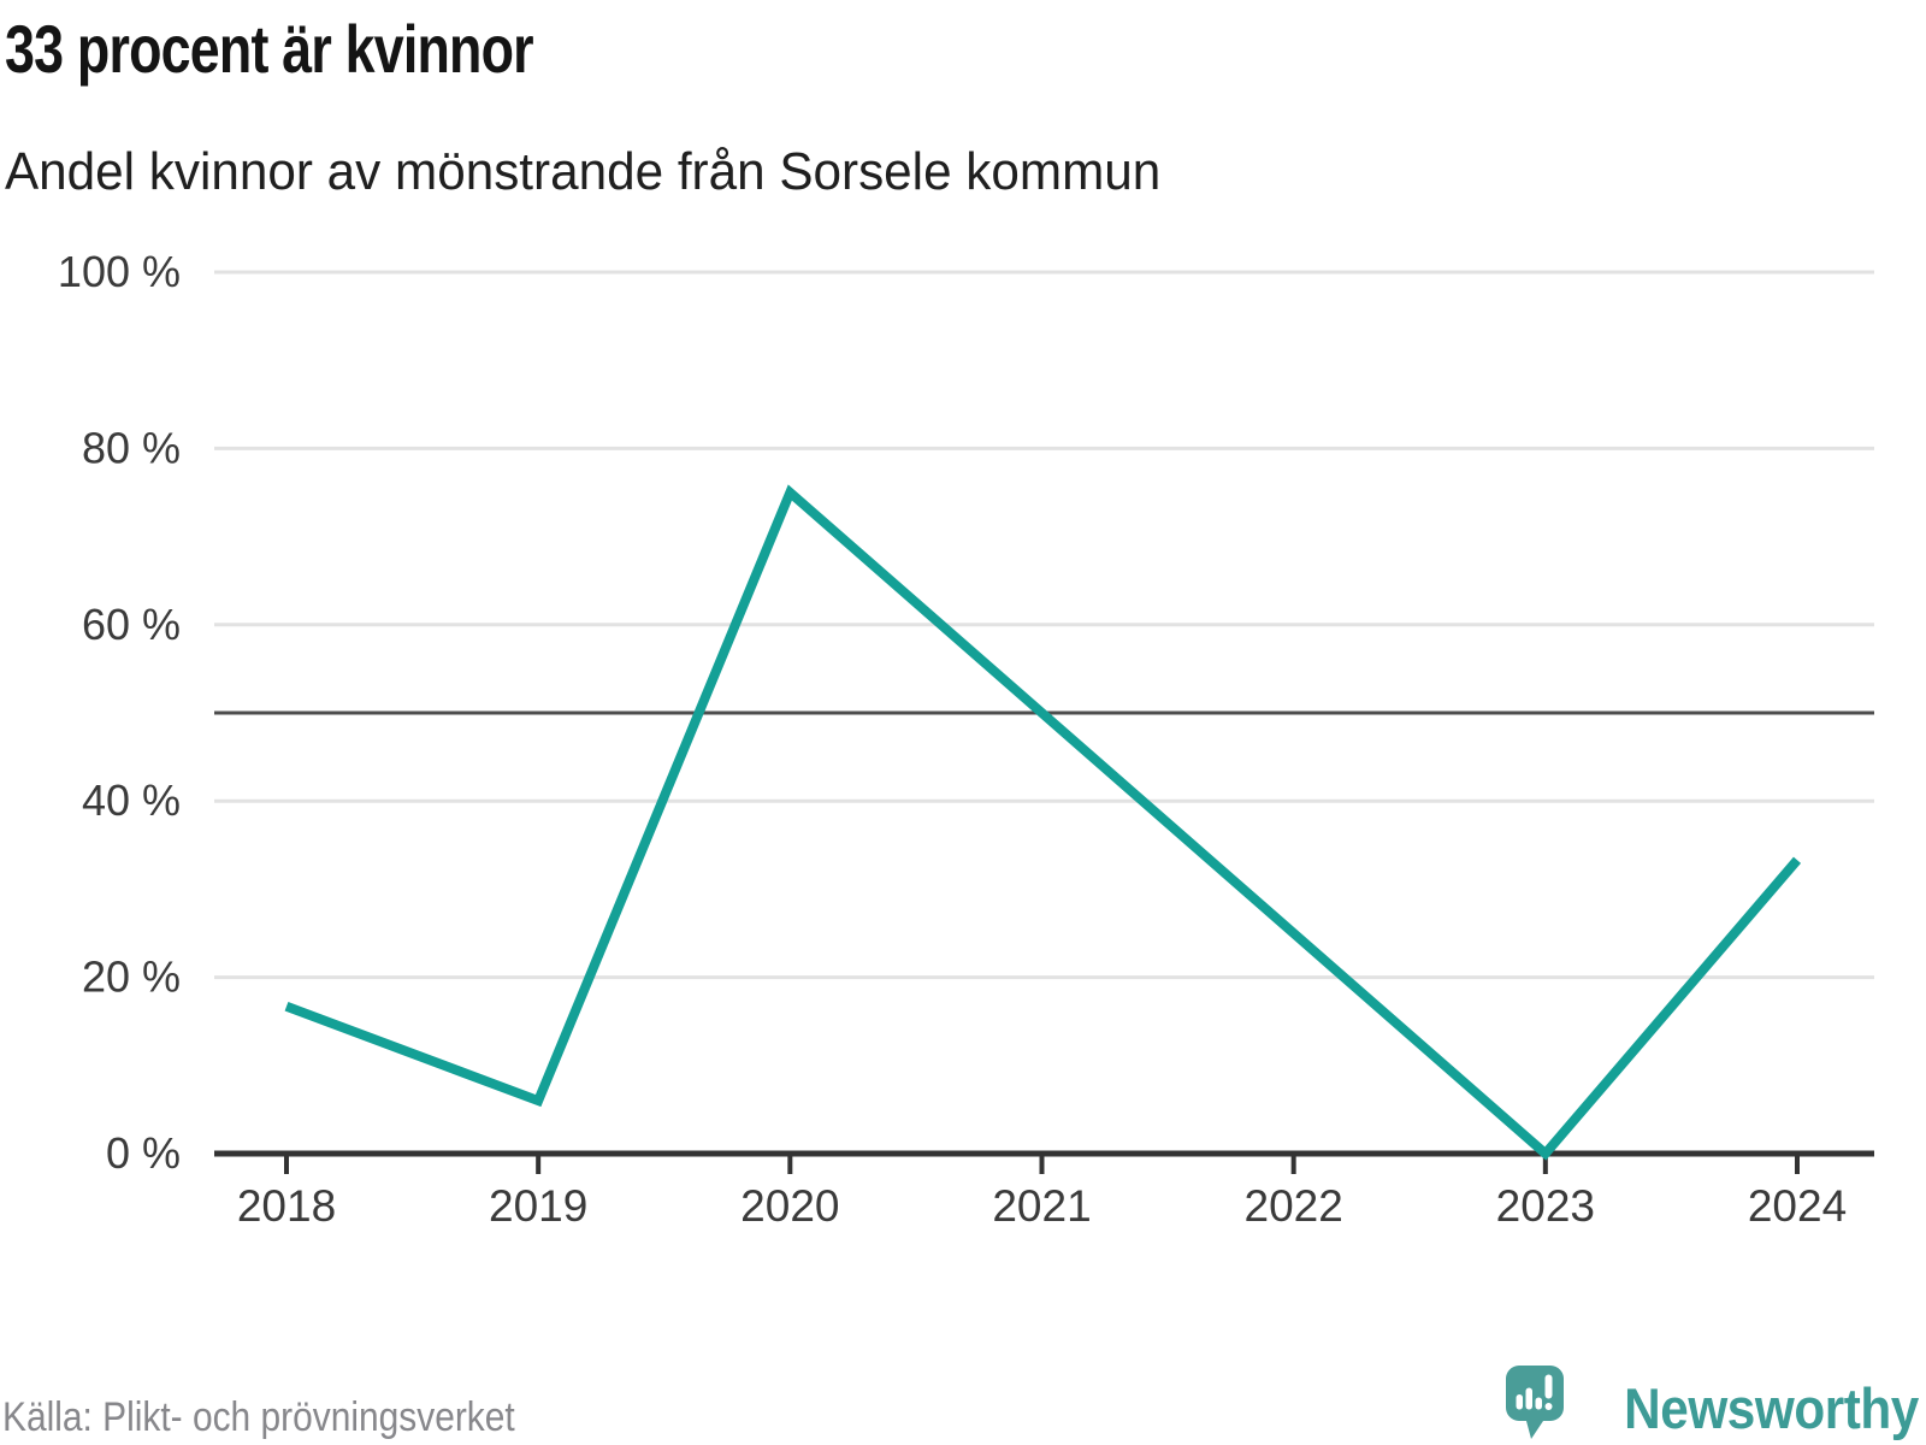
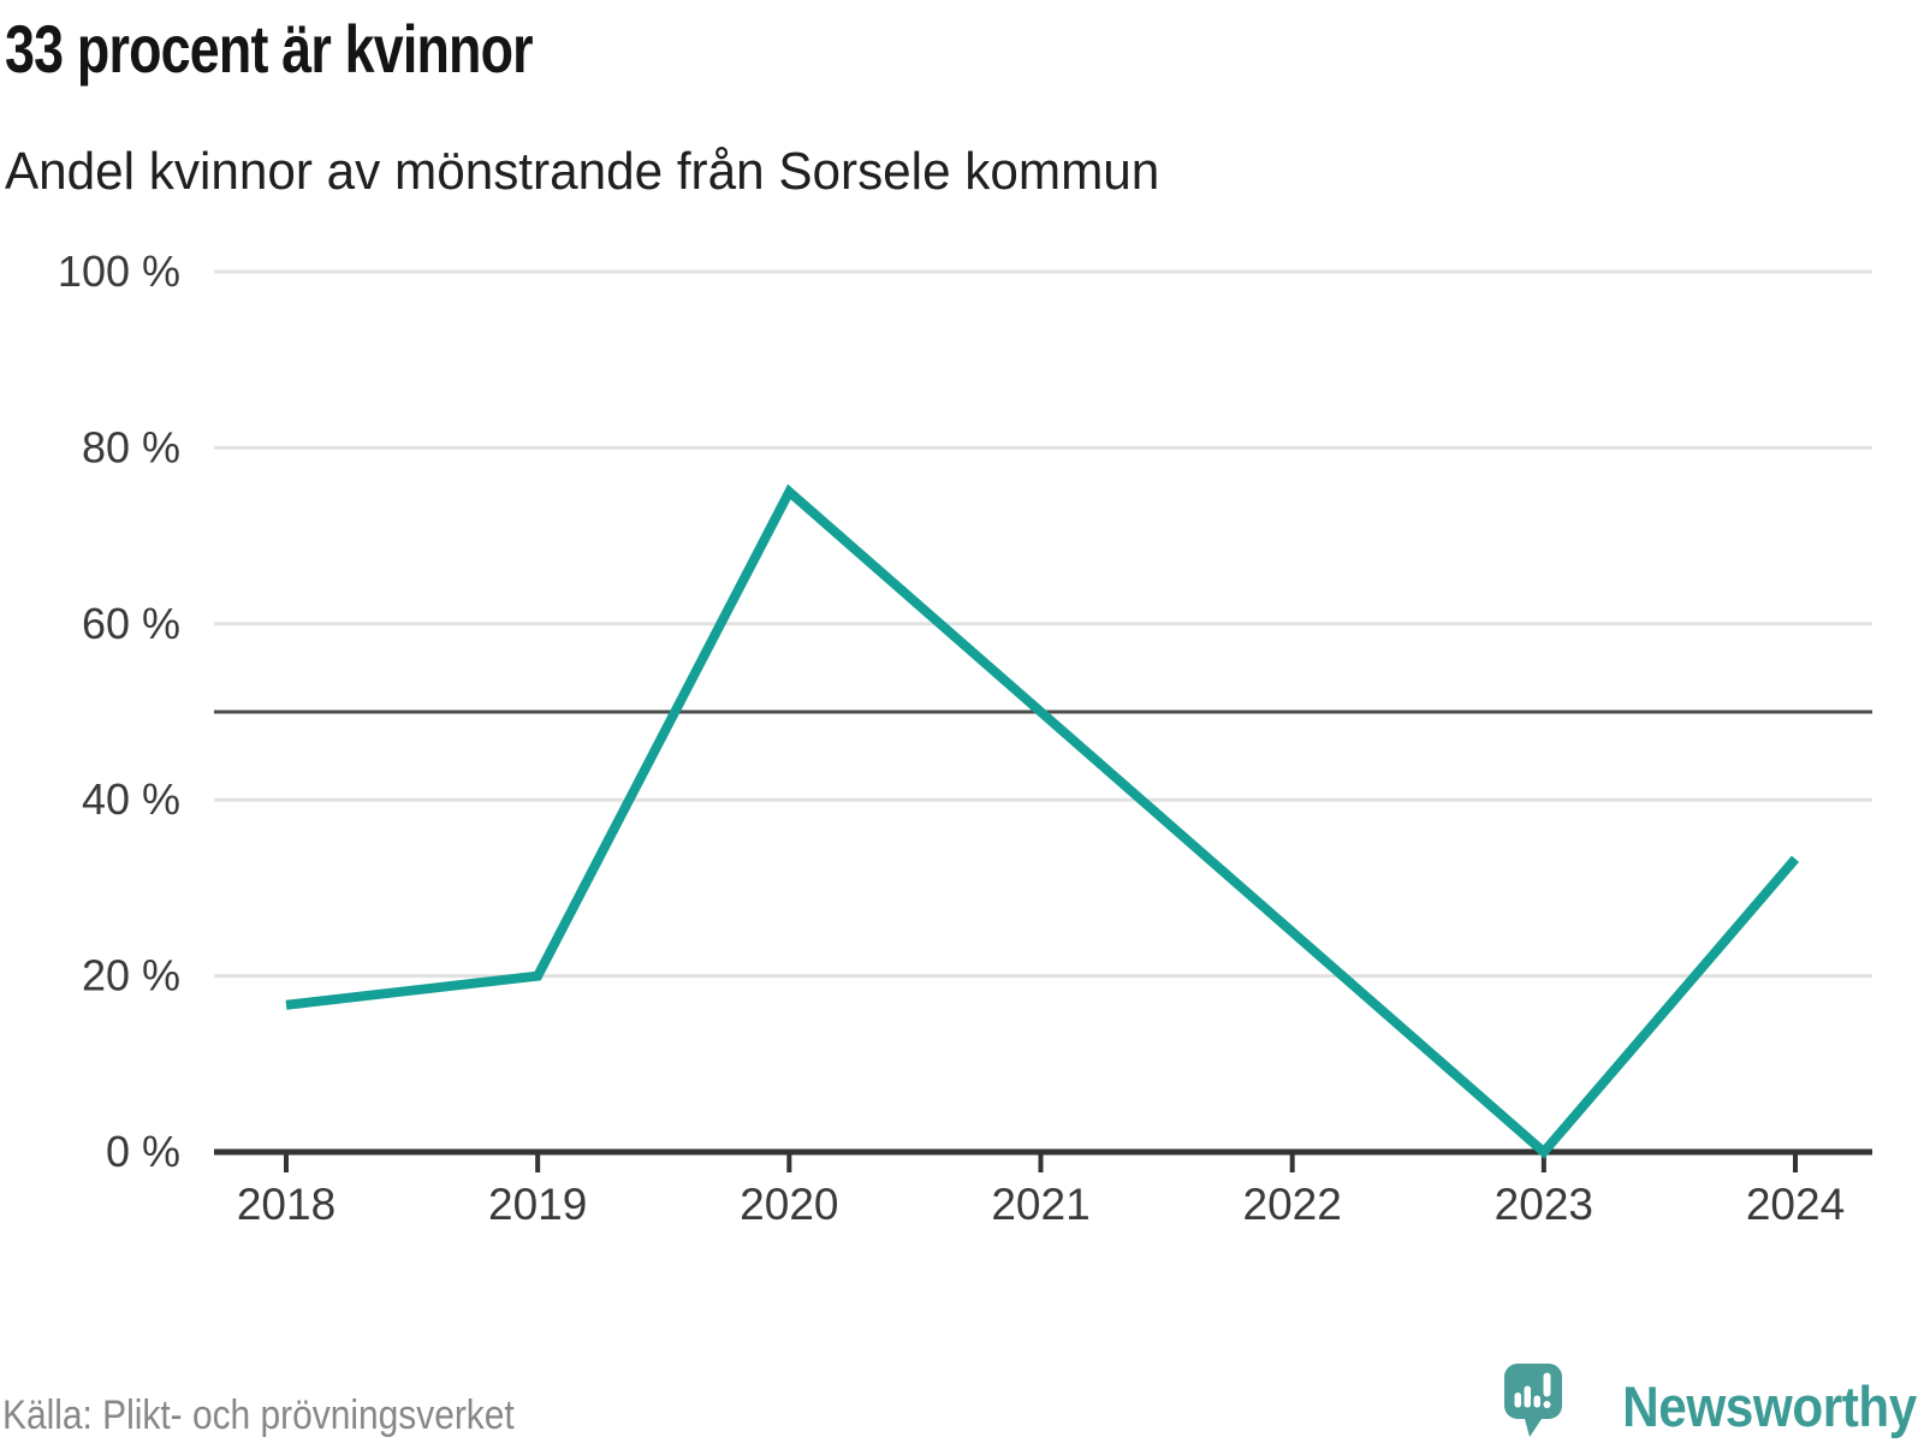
2019: 6% -> 20%
